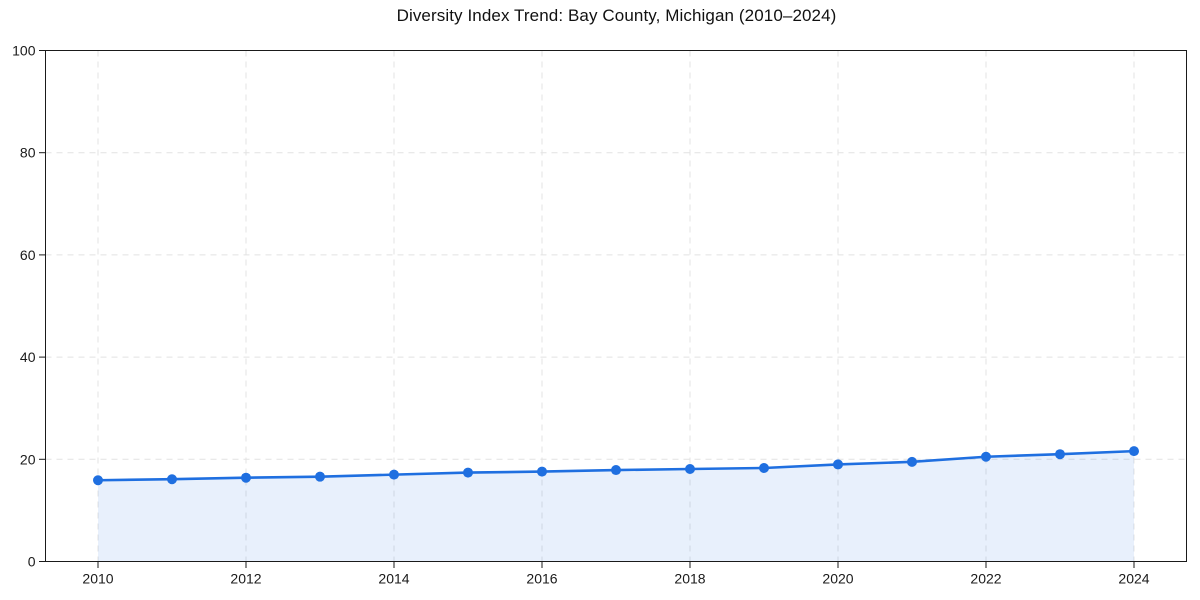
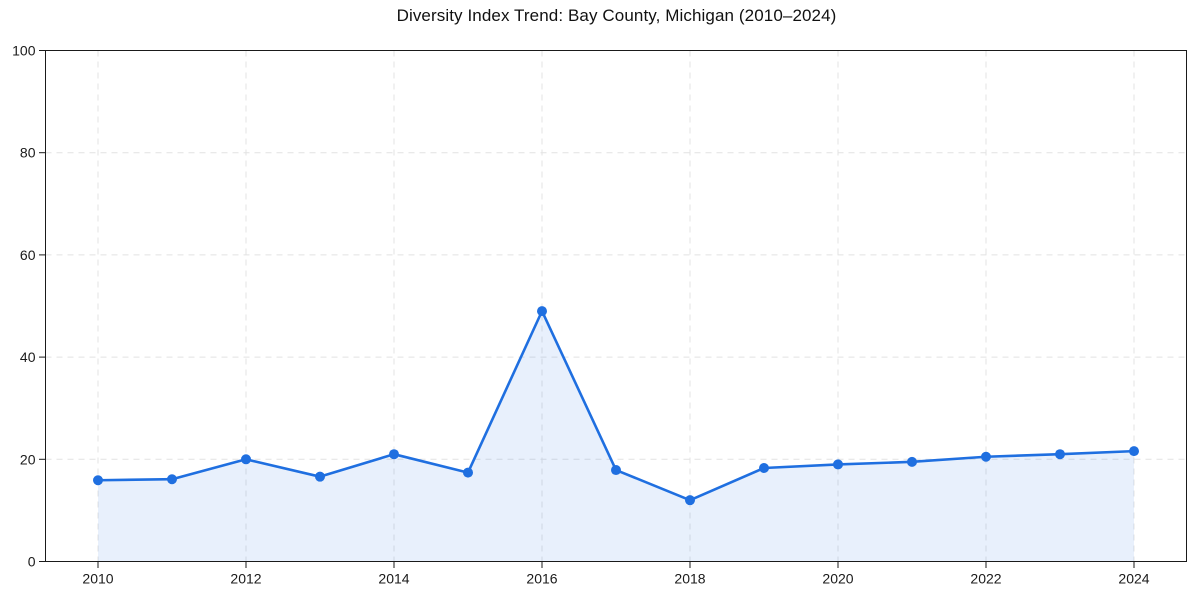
2012: 16 -> 20
2014: 17 -> 21
2016: 18 -> 49
2018: 18 -> 12
